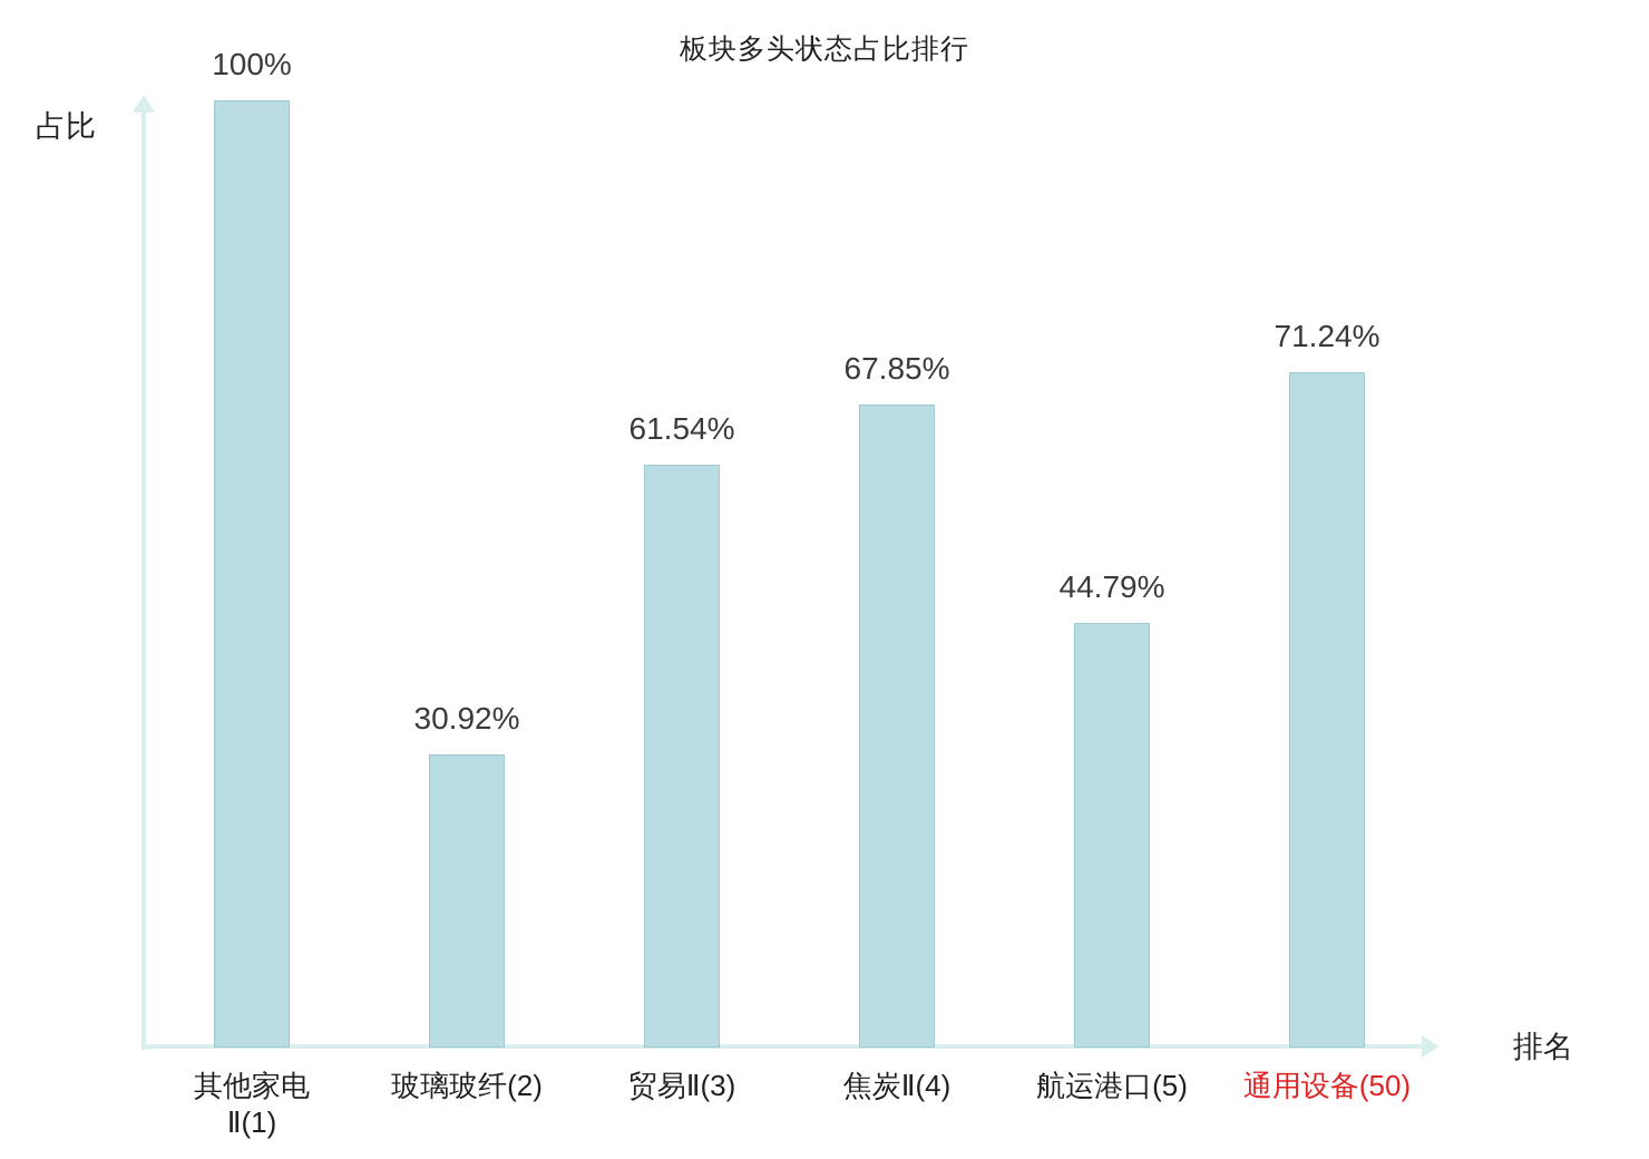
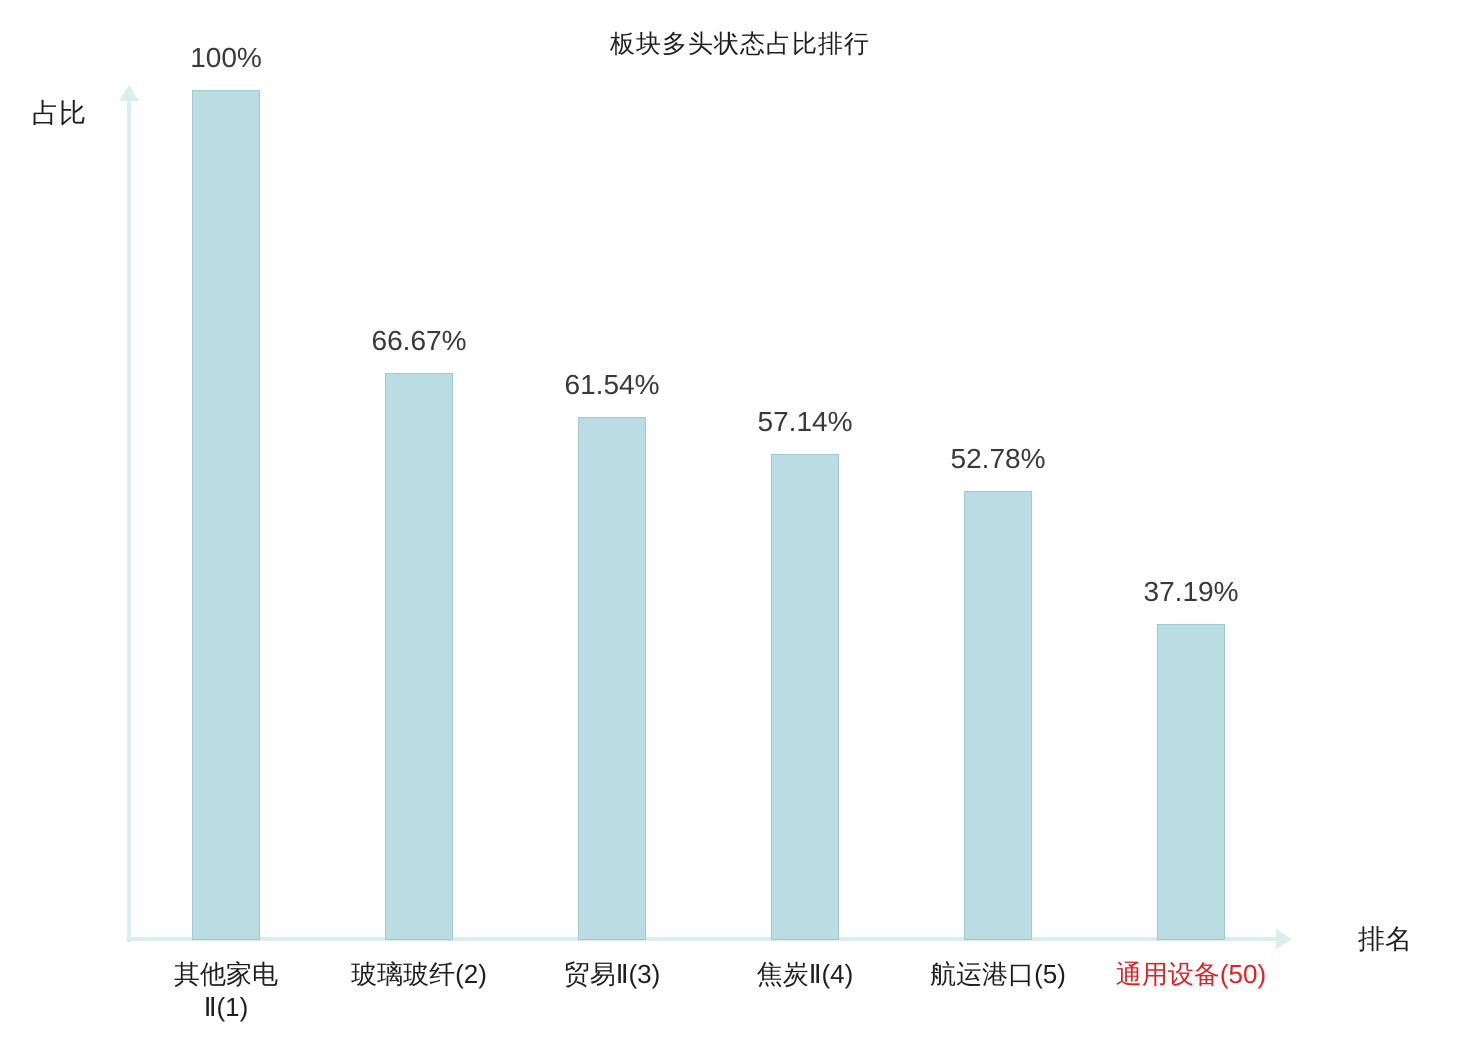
玻璃玻纤(2): 30.92% -> 66.67%
焦炭Ⅱ(4): 67.85% -> 57.14%
航运港口(5): 44.79% -> 52.78%
通用设备(50): 71.24% -> 37.19%
